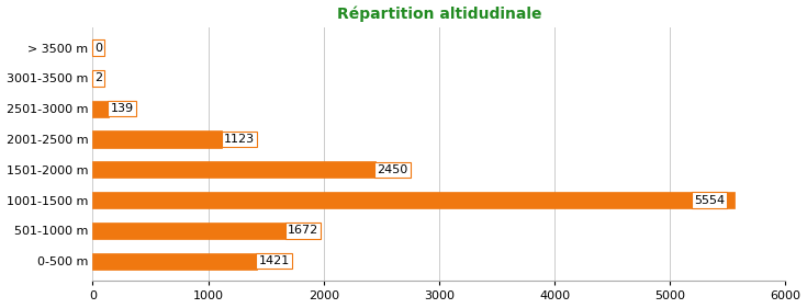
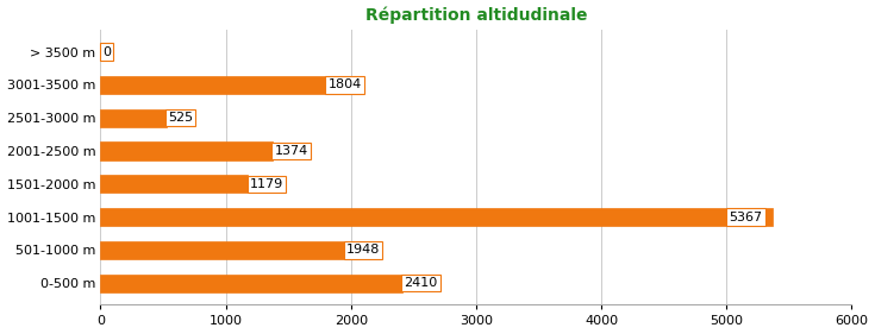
3001-3500 m: 2 -> 1804
2501-3000 m: 139 -> 525
2001-2500 m: 1123 -> 1374
1501-2000 m: 2450 -> 1179
1001-1500 m: 5554 -> 5367
501-1000 m: 1672 -> 1948
0-500 m: 1421 -> 2410
